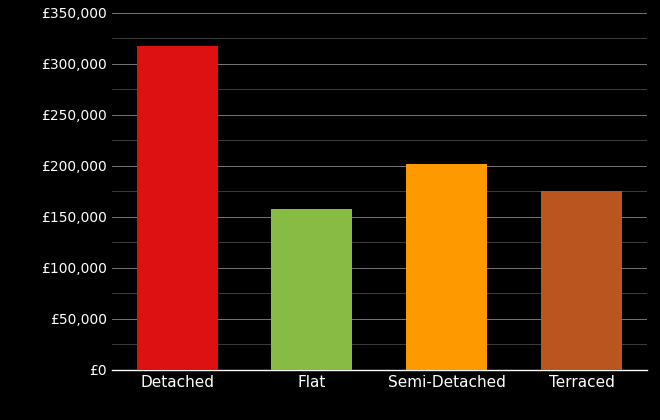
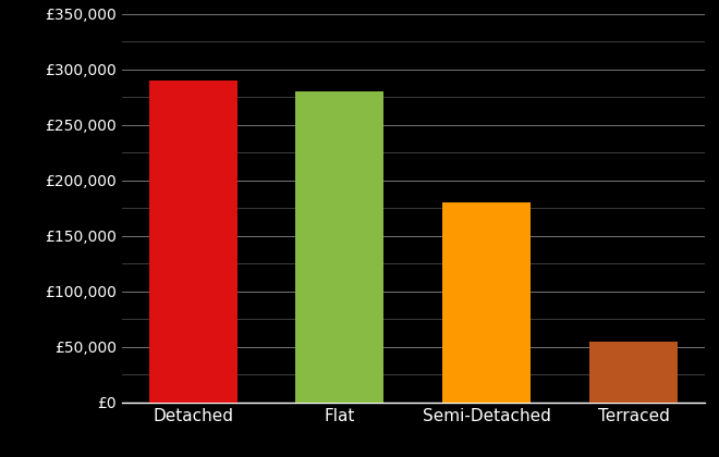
Detached: £317,000 -> £290,000
Flat: £157,000 -> £280,000
Semi-Detached: £202,000 -> £180,000
Terraced: £175,000 -> £55,000
